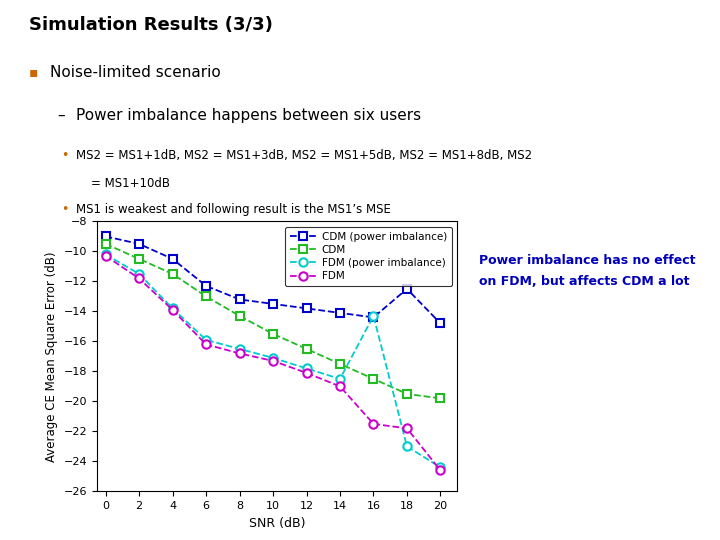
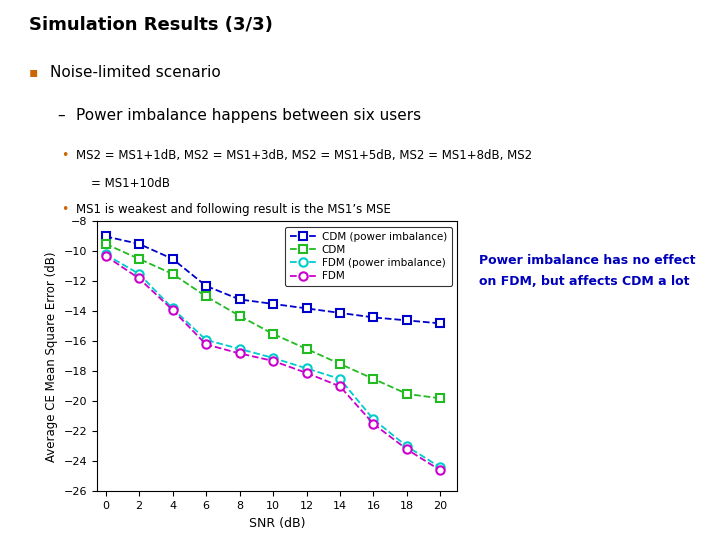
FDM (power imbalance)/16: -14.3 -> -21.2
CDM (power imbalance)/18: -12.5 -> -14.6
FDM/18: -21.8 -> -23.2
